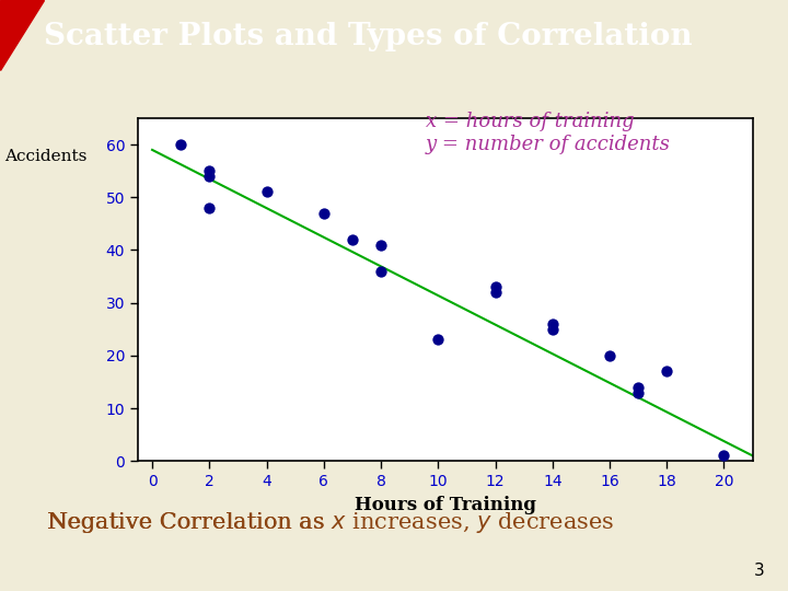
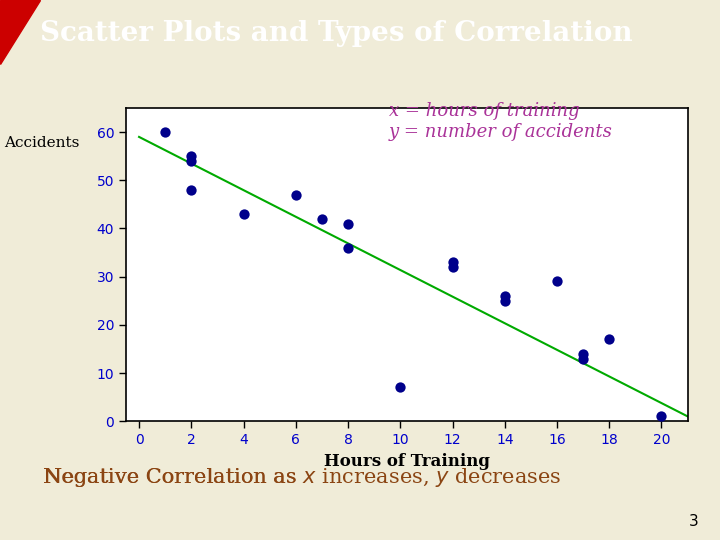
4: 51 -> 43
10: 23 -> 7
16: 20 -> 29
